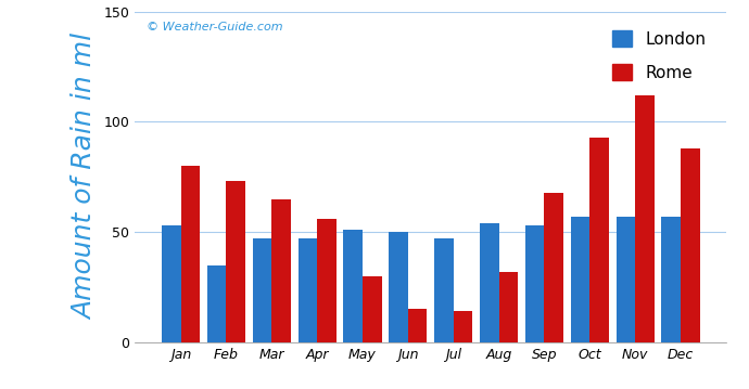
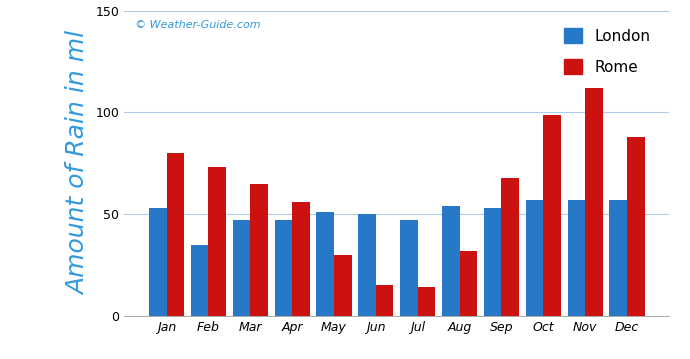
Rome/Oct: 93 -> 99
